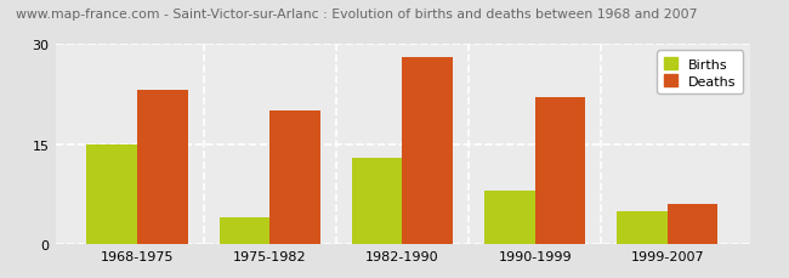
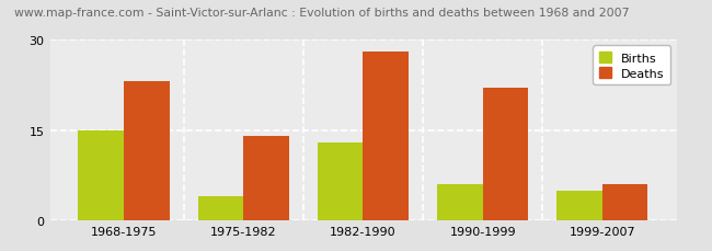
Deaths/1975-1982: 20 -> 14
Births/1990-1999: 8 -> 6
